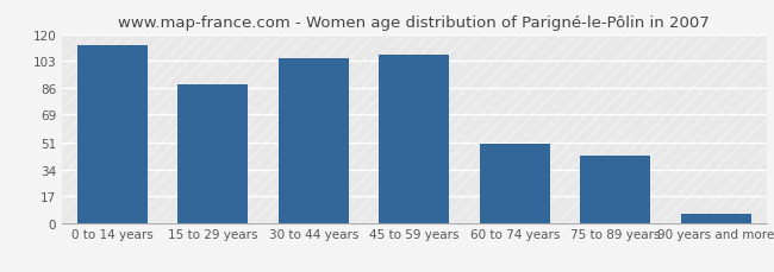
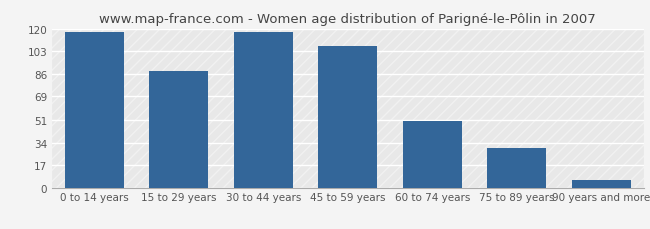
0 to 14 years: 113 -> 118
30 to 44 years: 105 -> 118
75 to 89 years: 43 -> 30
